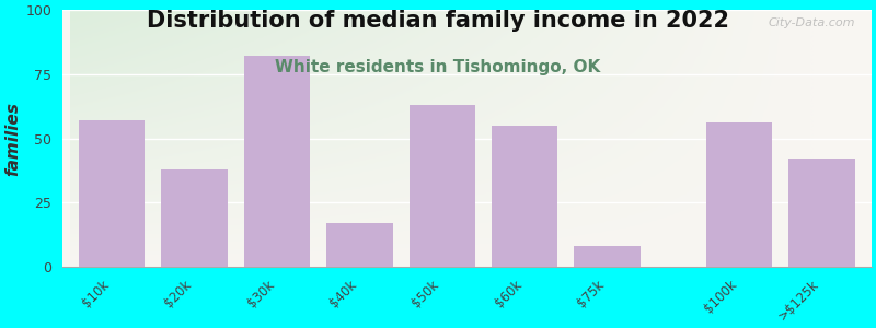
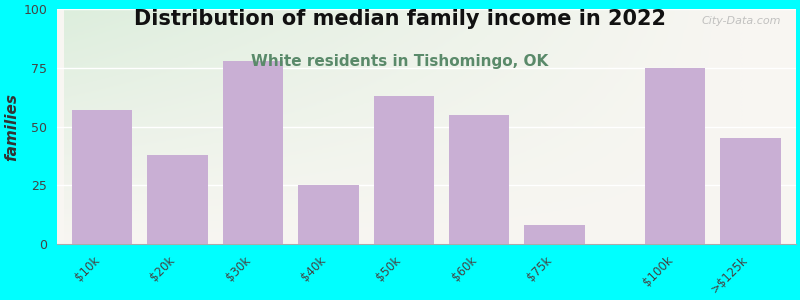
$30k: 82 -> 78
$40k: 17 -> 25
$100k: 56 -> 75
>$125k: 42 -> 45
